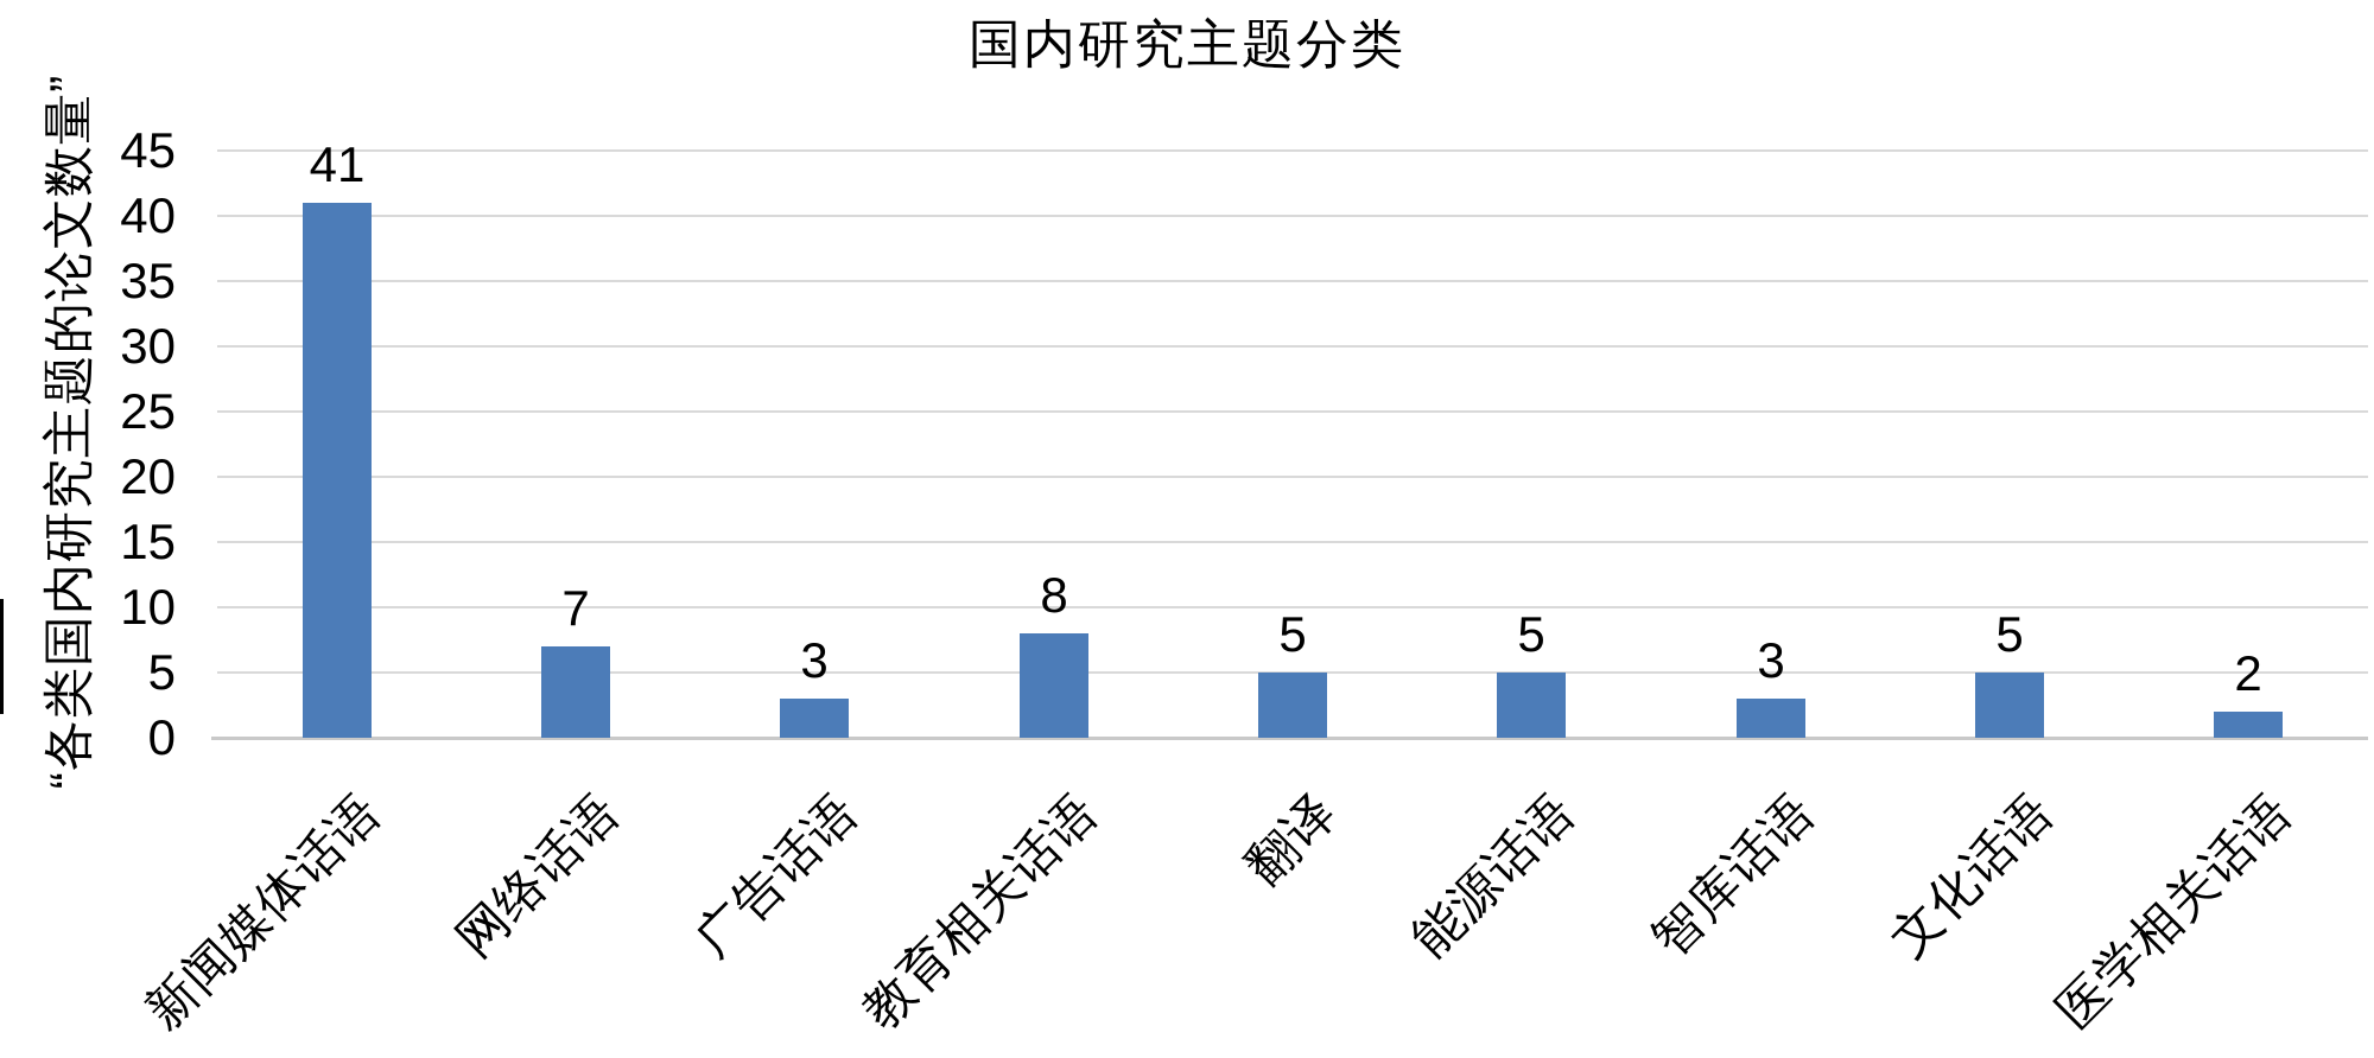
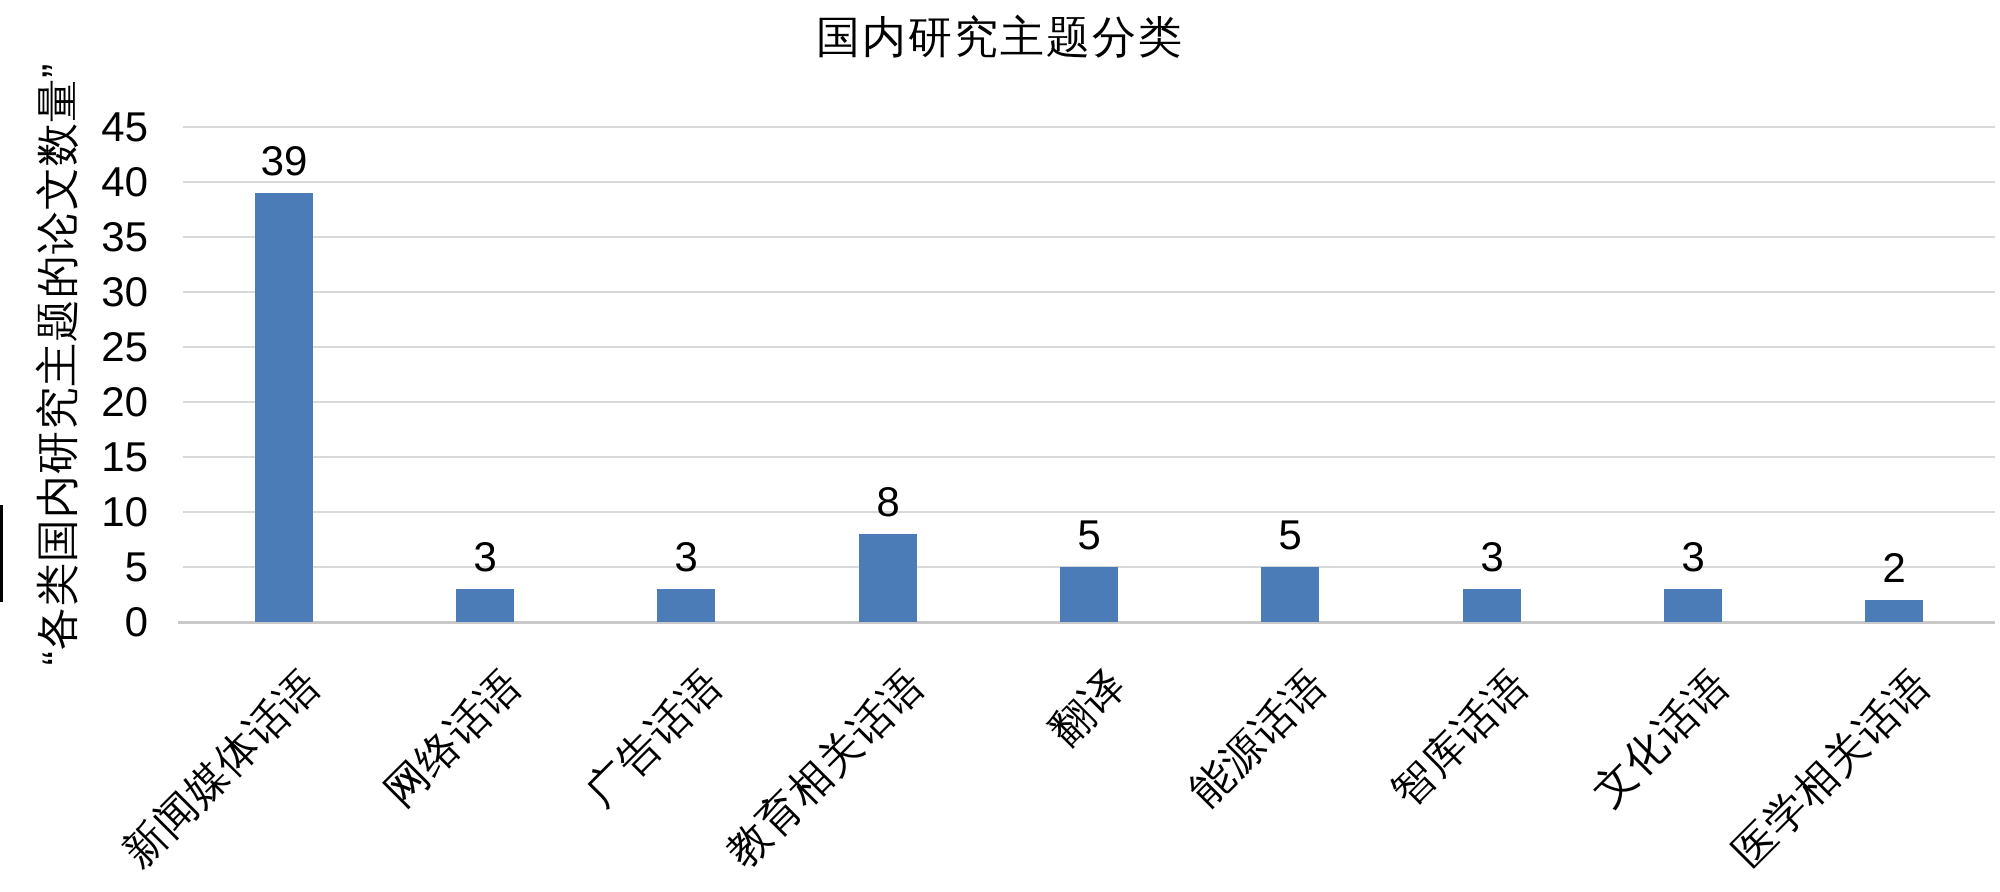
新闻媒体话语: 41 -> 39
网络话语: 7 -> 3
文化话语: 5 -> 3
